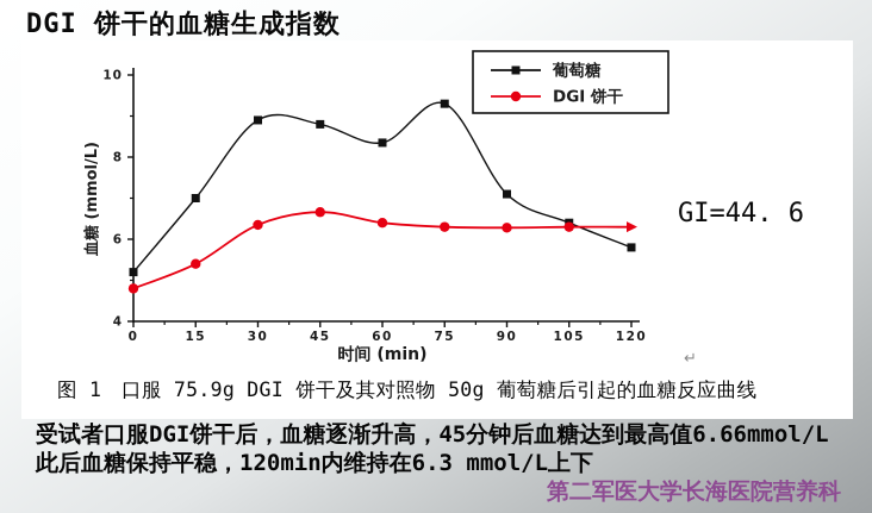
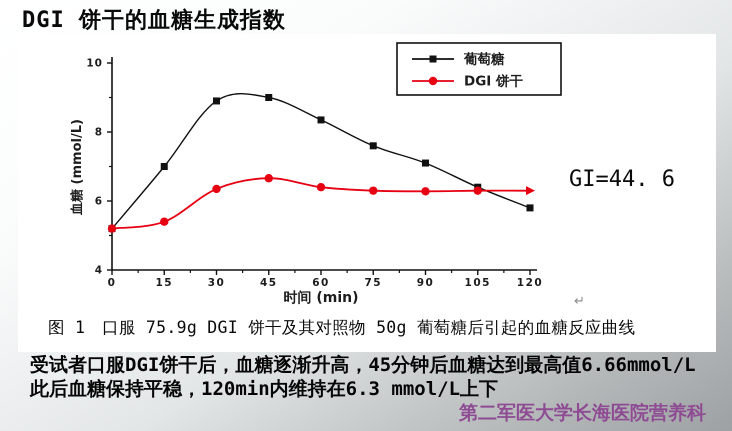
DGI 饼干/0: 4.8 -> 5.2
葡萄糖/45: 8.8 -> 9.0
葡萄糖/75: 9.3 -> 7.6
